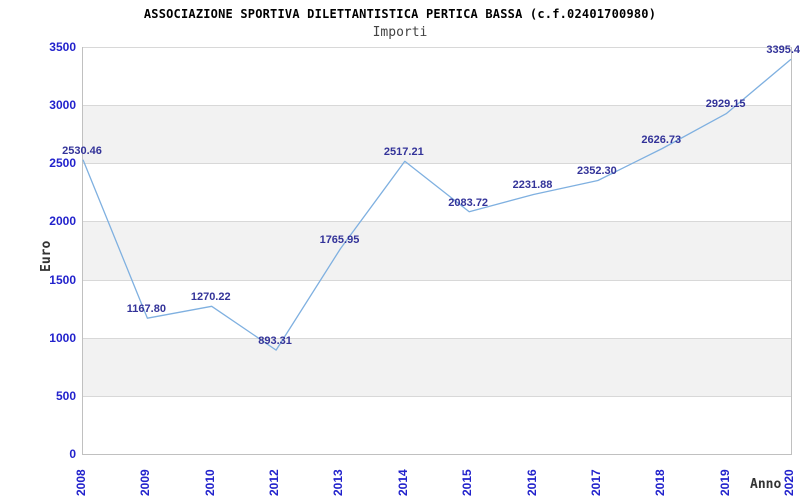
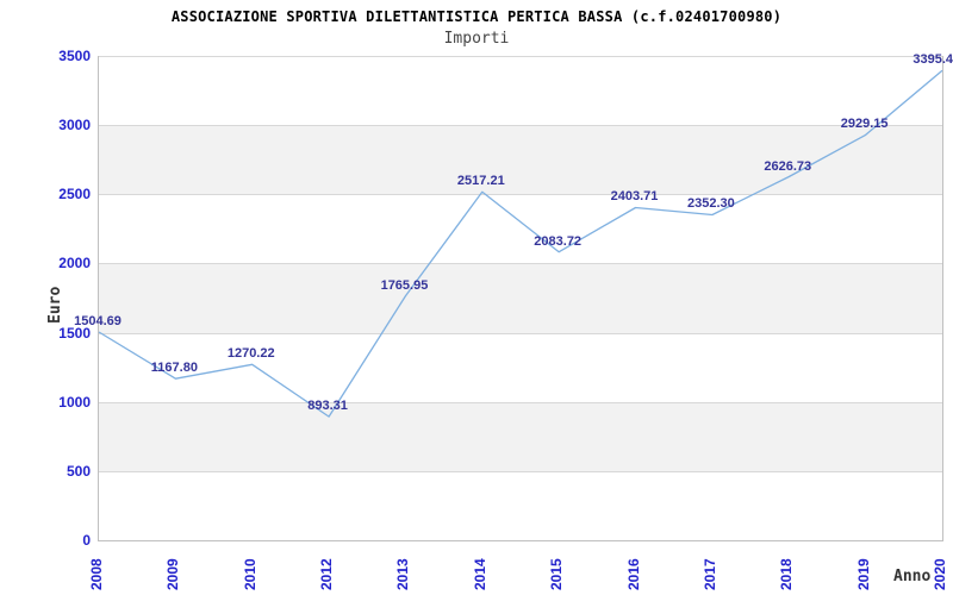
2008: 2530.46 -> 1504.69
2016: 2231.88 -> 2403.71
